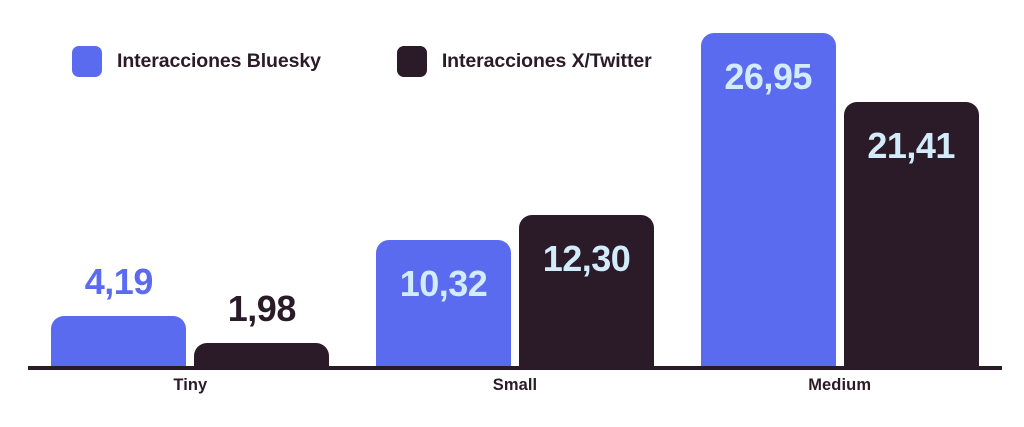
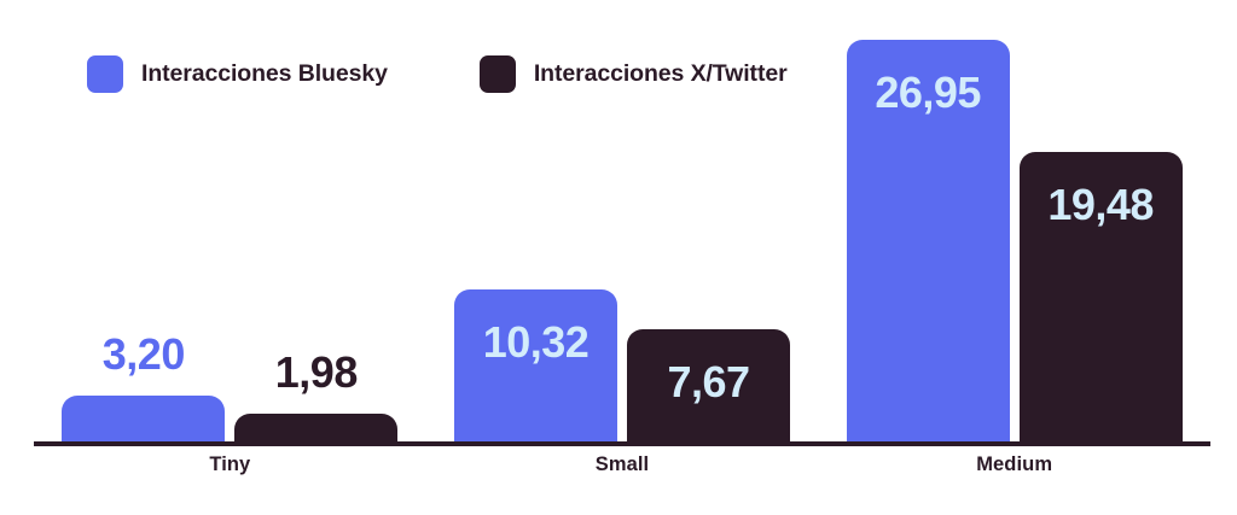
Interacciones Bluesky/Tiny: 4,19 -> 3,20
Interacciones X/Twitter/Small: 12,30 -> 7,67
Interacciones X/Twitter/Medium: 21,41 -> 19,48
